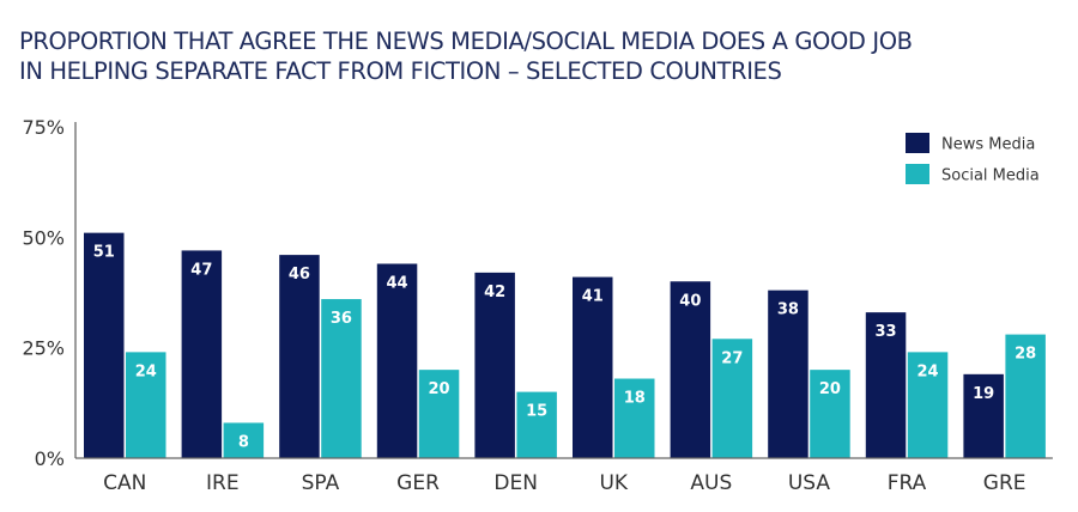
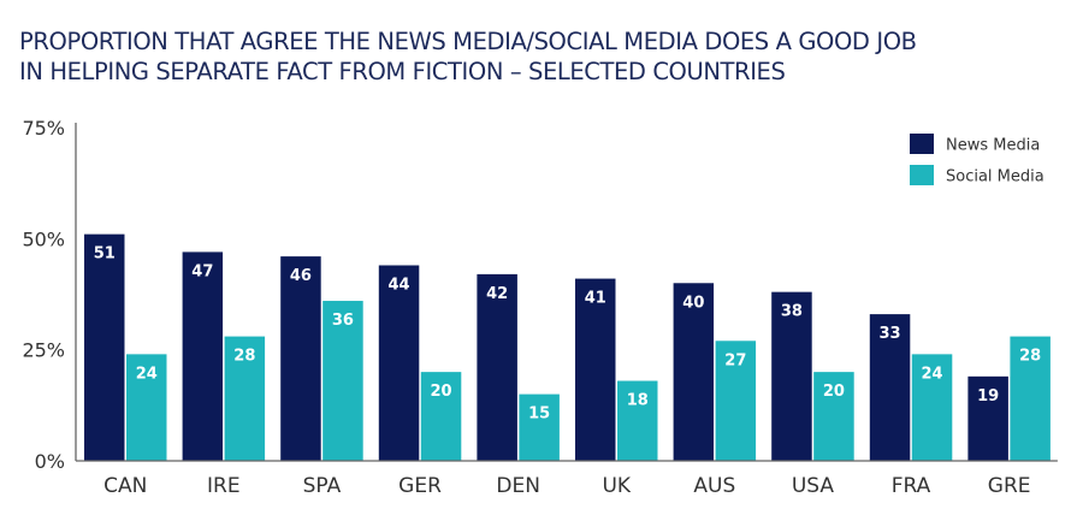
Social Media/IRE: 8 -> 28
